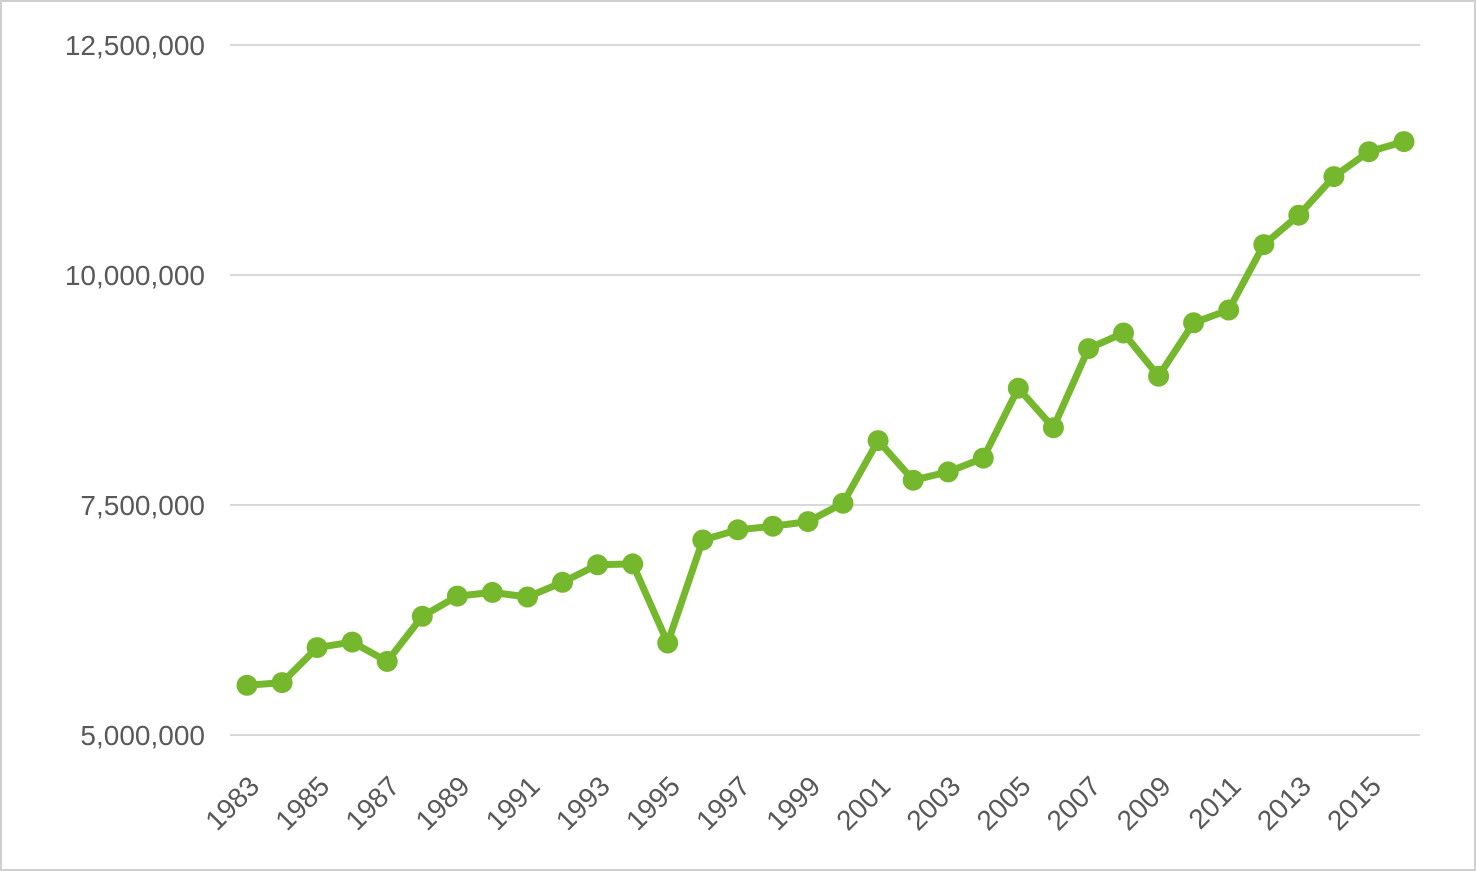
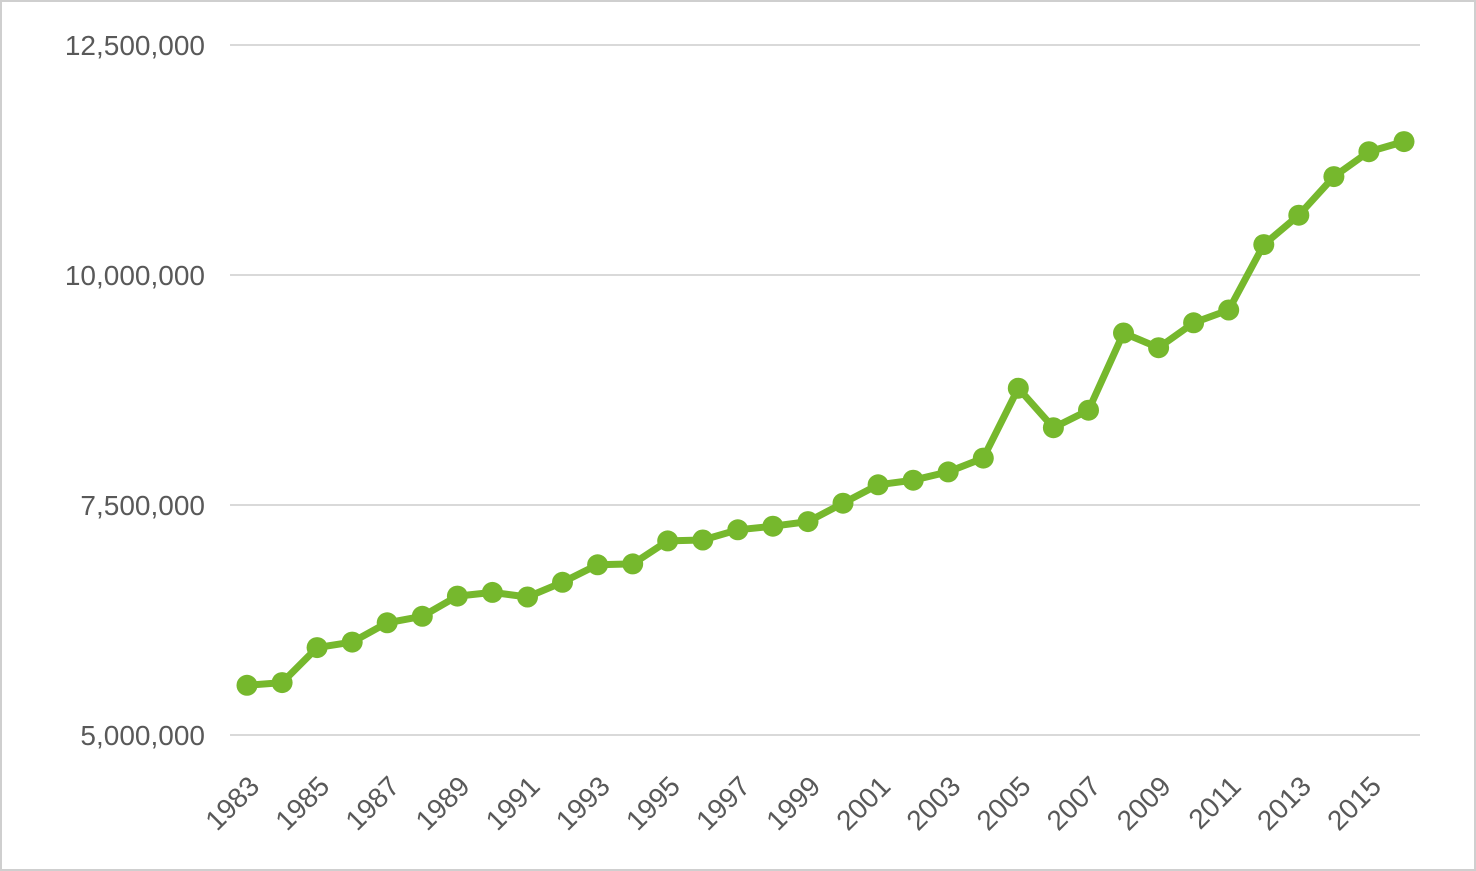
1987: 5800000 -> 6200000
1995: 6000000 -> 7100000
2001: 8200000 -> 7700000
2007: 9200000 -> 8500000
2009: 8900000 -> 9200000
